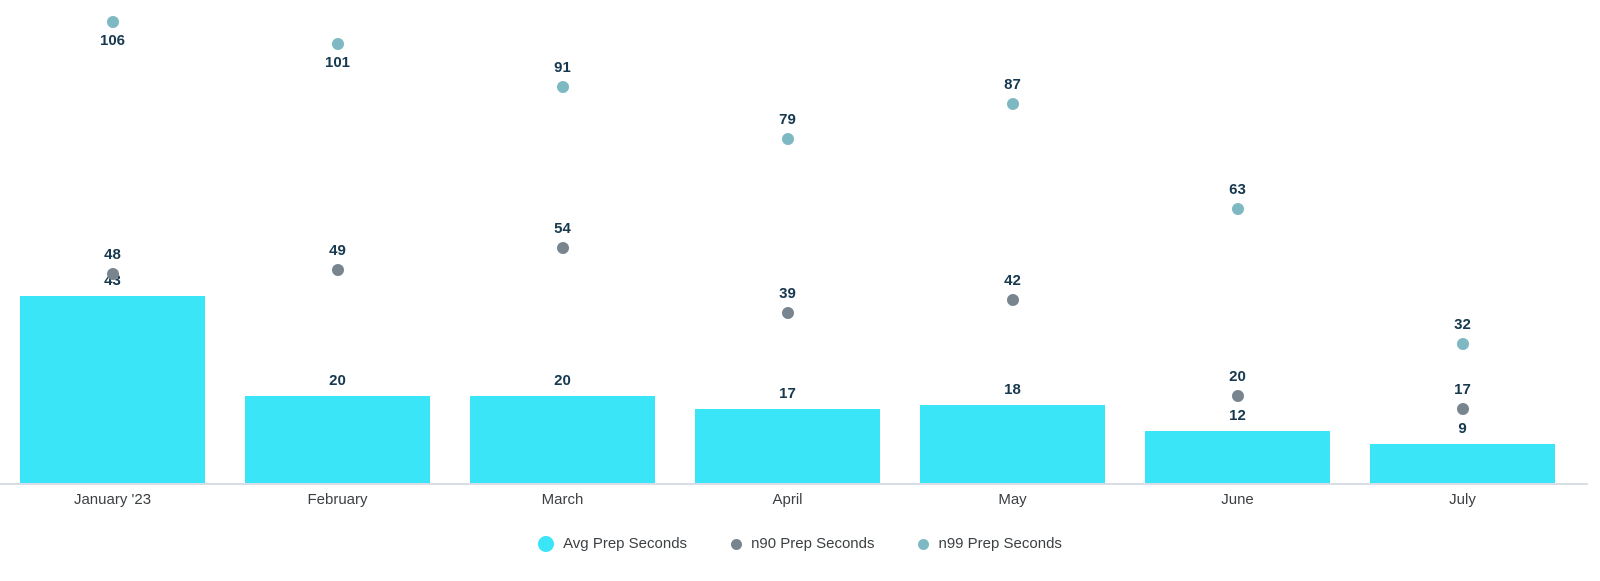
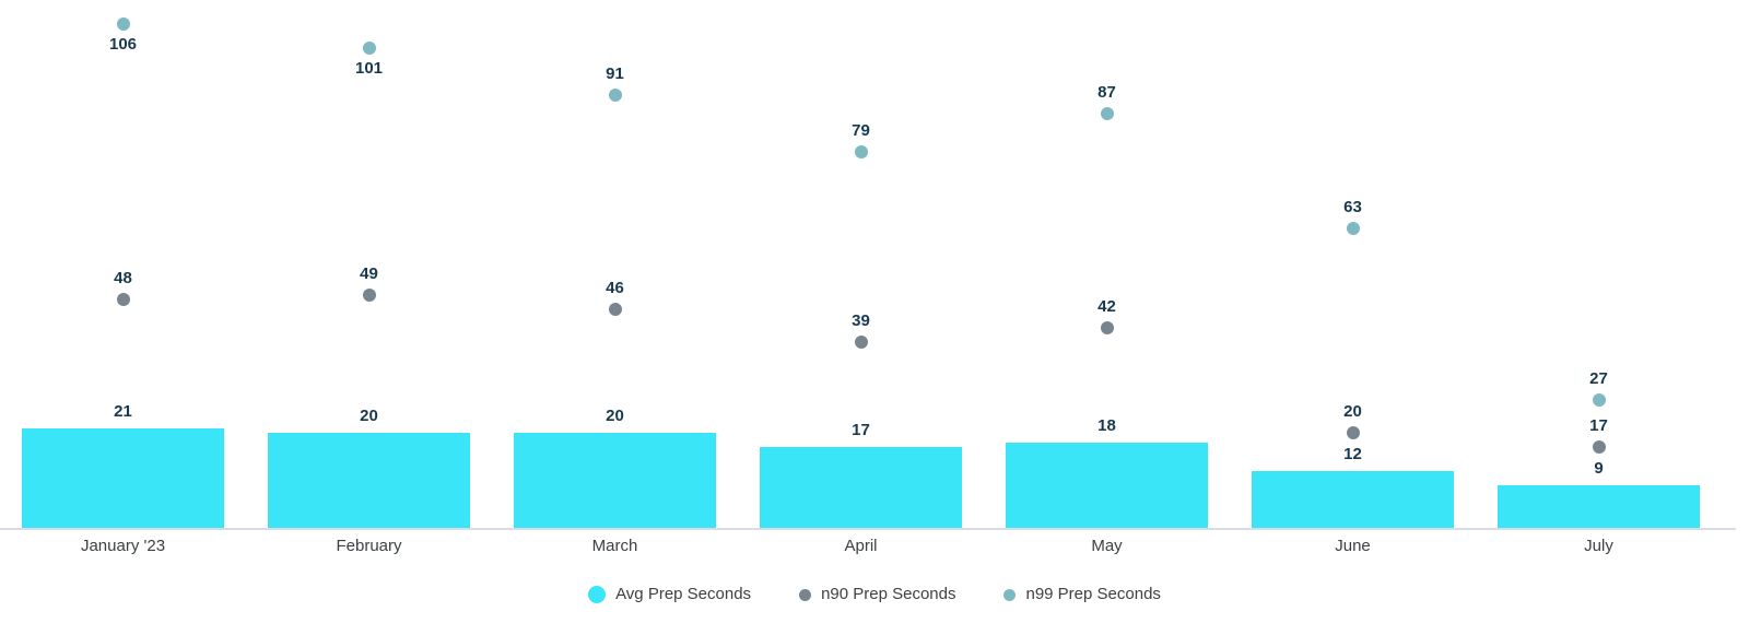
Avg Prep Seconds/January '23: 43 -> 21
n90 Prep Seconds/March: 54 -> 46
n99 Prep Seconds/July: 32 -> 27
